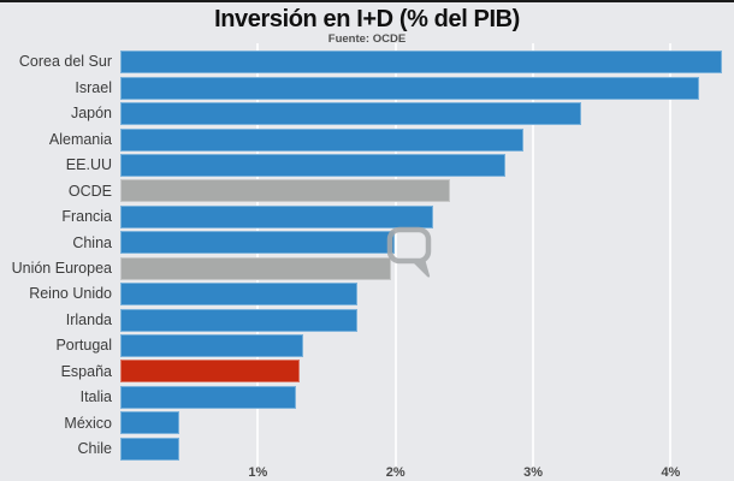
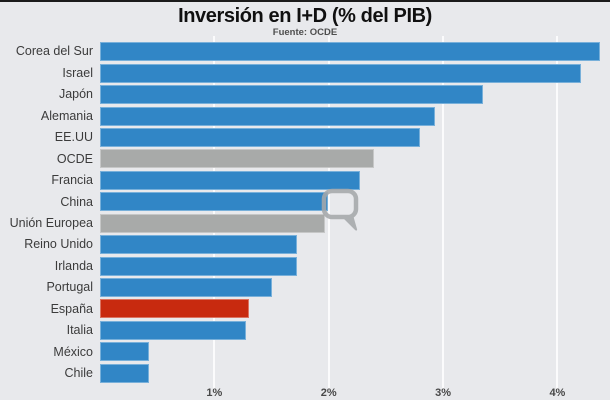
Portugal: 1.33% -> 1.50%
